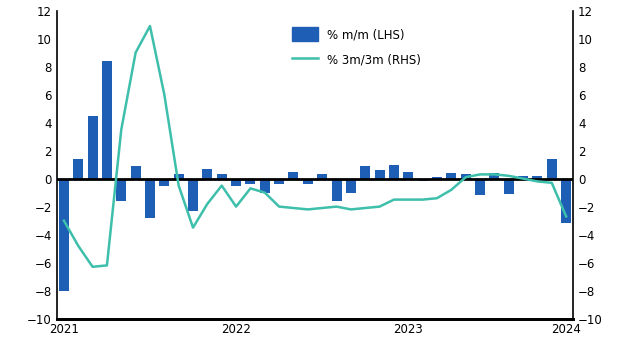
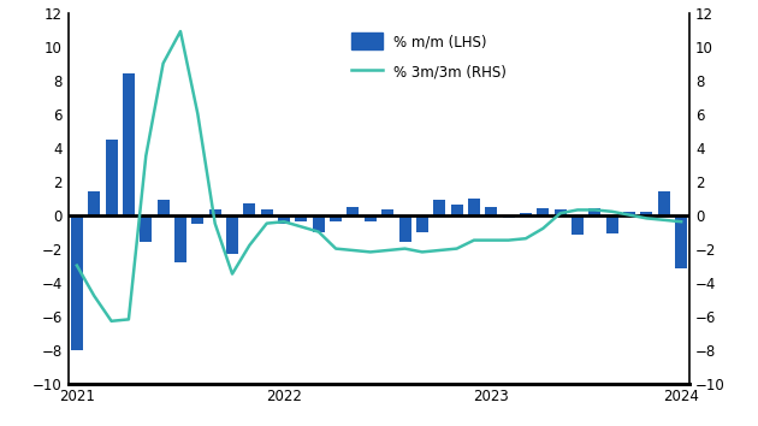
% 3m/3m (RHS)/2022: -2.0 -> -0.4
% 3m/3m (RHS)/2024: -2.7 -> -0.4
